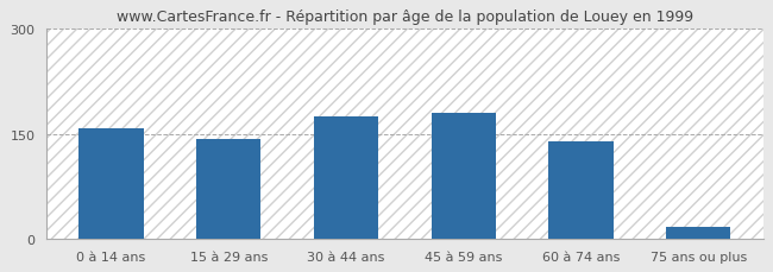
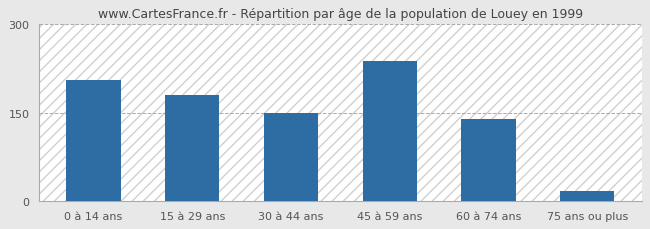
0 à 14 ans: 158 -> 206
15 à 29 ans: 142 -> 180
30 à 44 ans: 175 -> 150
45 à 59 ans: 180 -> 238
